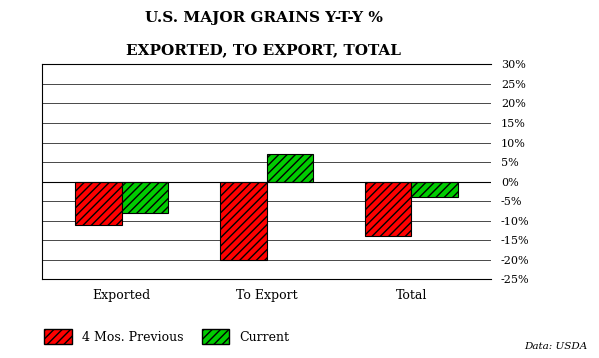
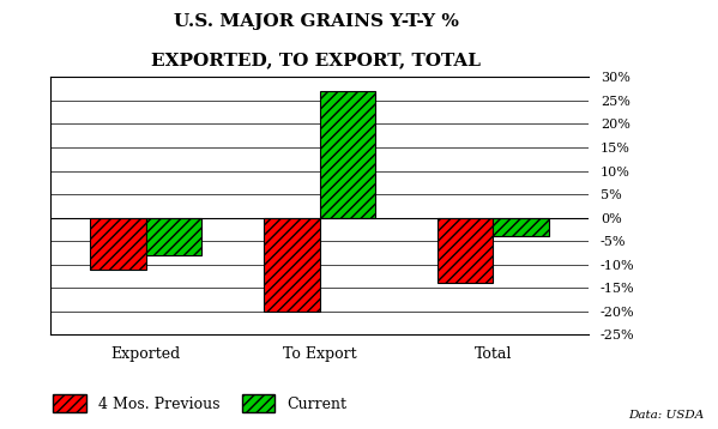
Current/To Export: 7% -> 27%
